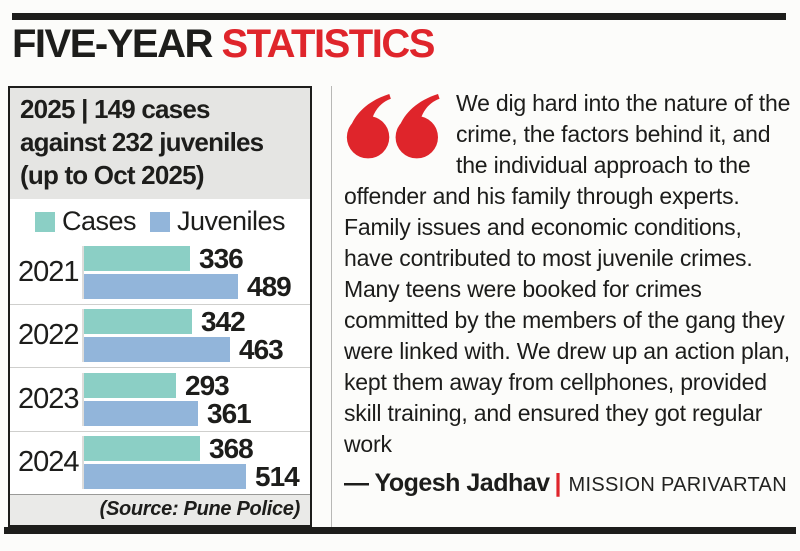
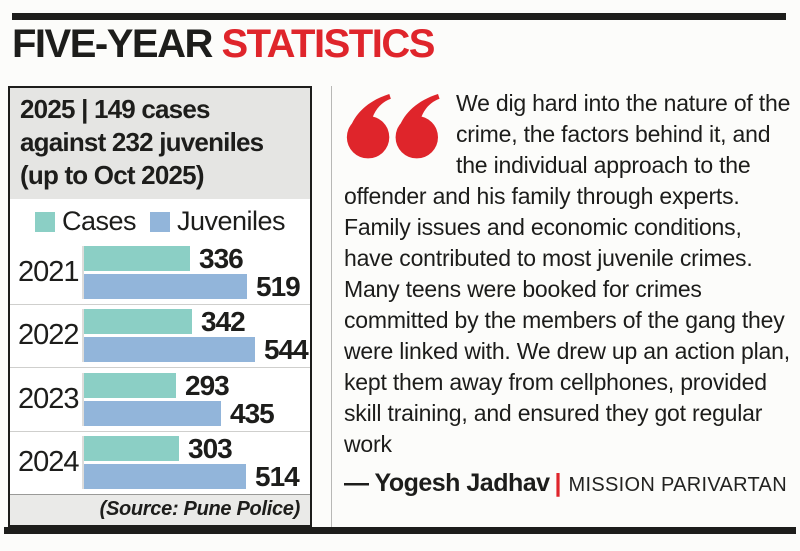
Juveniles/2021: 489 -> 519
Juveniles/2022: 463 -> 544
Juveniles/2023: 361 -> 435
Cases/2024: 368 -> 303
